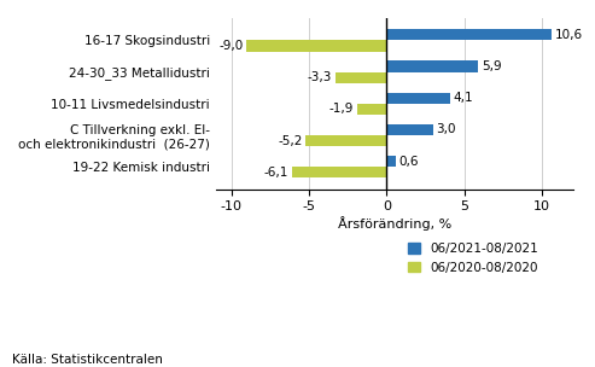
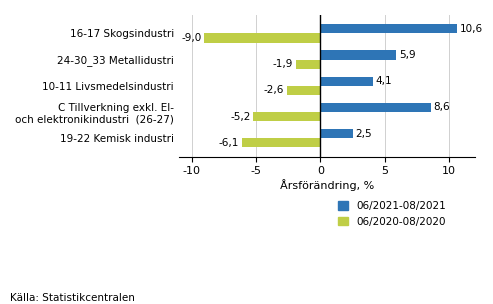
06/2020-08/2020/24-30_33 Metallidustri: -3,3 -> -1,9
06/2020-08/2020/10-11 Livsmedelsindustri: -1,9 -> -2,6
06/2021-08/2021/C Tillverkning exkl. El- och elektronikindustri (26-27): 3,0 -> 8,6
06/2021-08/2021/19-22 Kemisk industri: 0,6 -> 2,5
